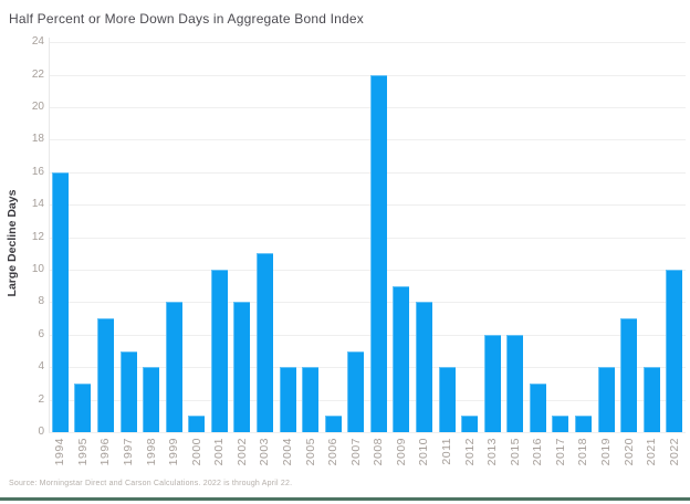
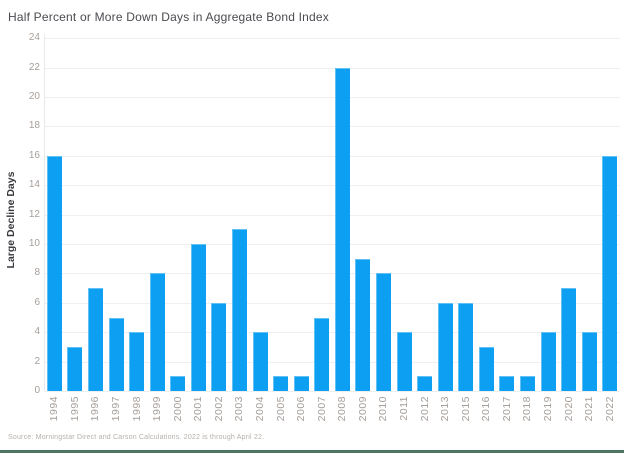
2002: 8 -> 6
2005: 4 -> 1
2022: 10 -> 16
